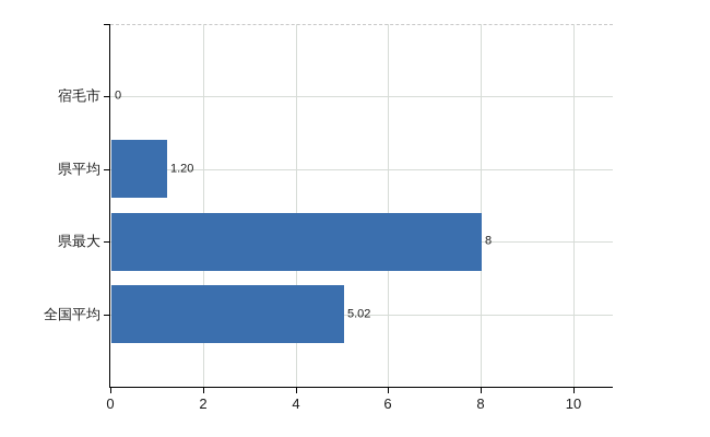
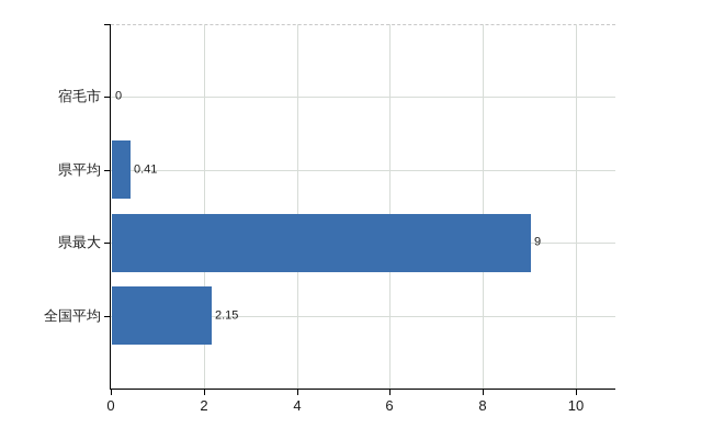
県平均: 1.20 -> 0.41
県最大: 8 -> 9
全国平均: 5.02 -> 2.15
